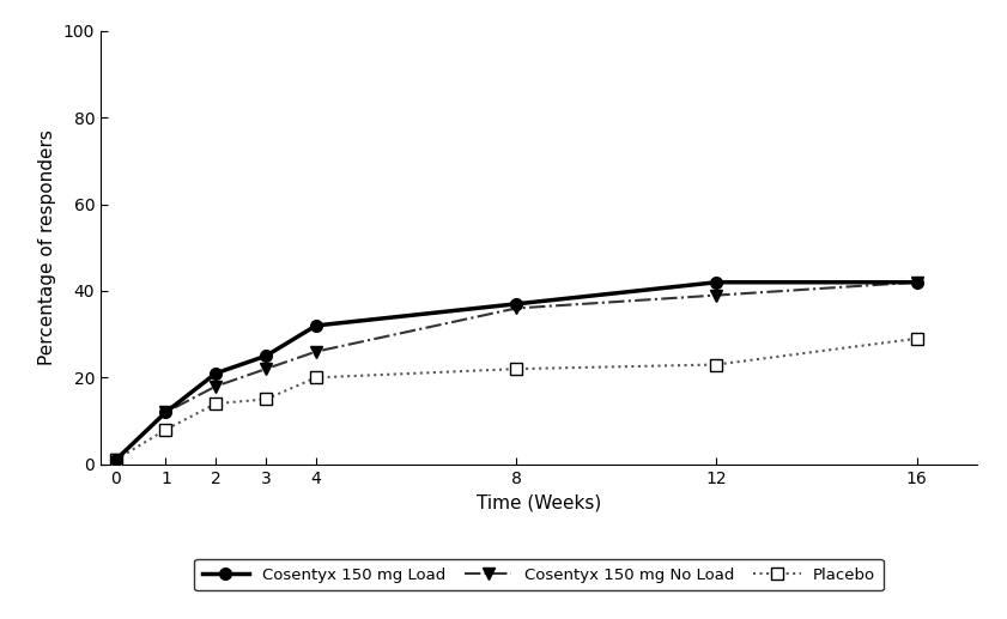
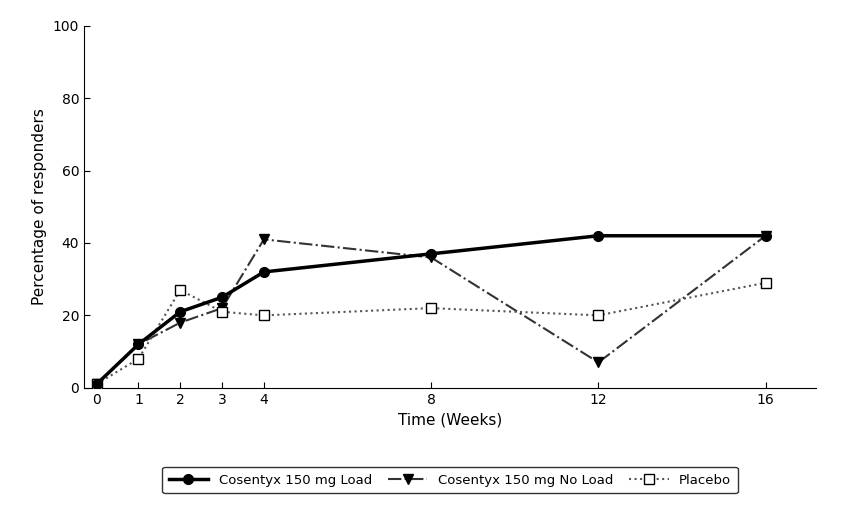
Placebo/2: 14 -> 27
Placebo/3: 15 -> 21
Cosentyx 150 mg No Load/4: 26 -> 41
Cosentyx 150 mg No Load/12: 39 -> 7
Placebo/12: 23 -> 20
